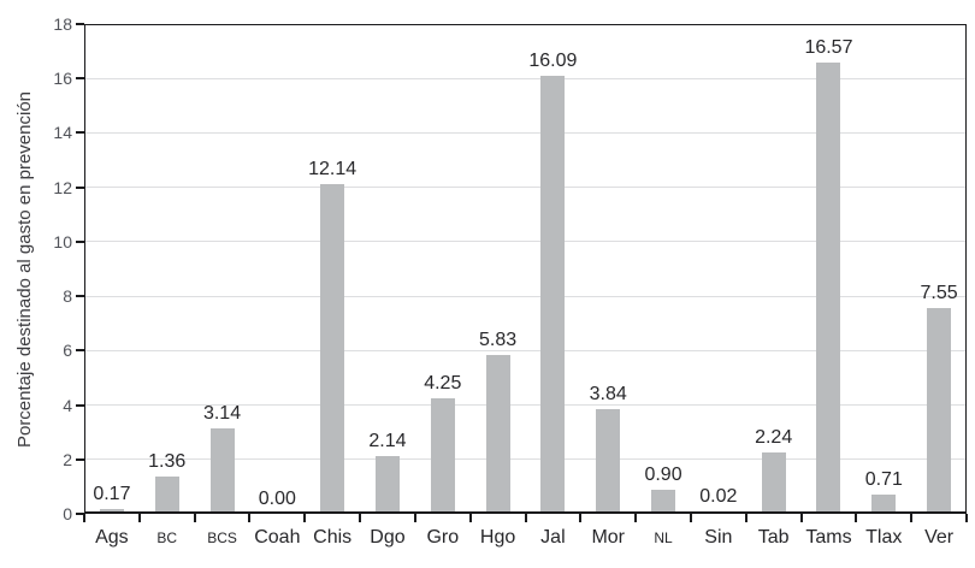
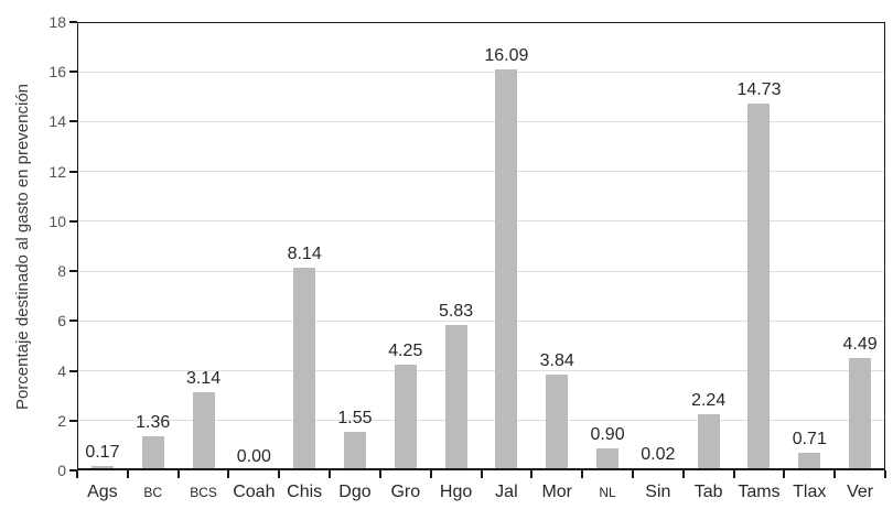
Chis: 12.14 -> 8.14
Dgo: 2.14 -> 1.55
Tams: 16.57 -> 14.73
Ver: 7.55 -> 4.49
